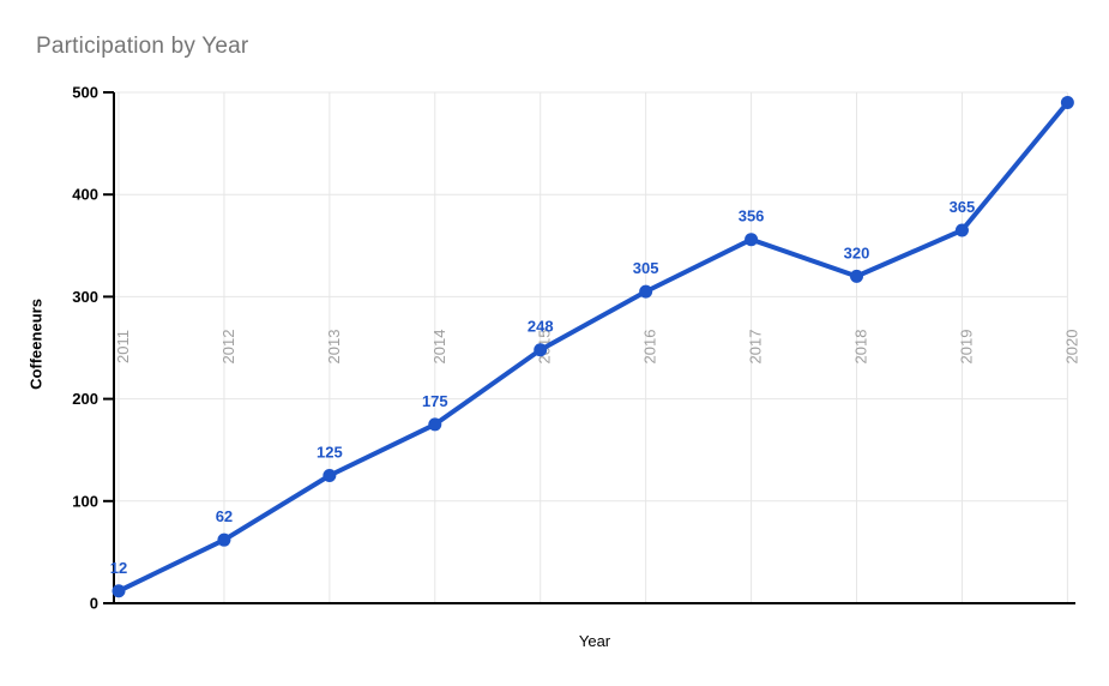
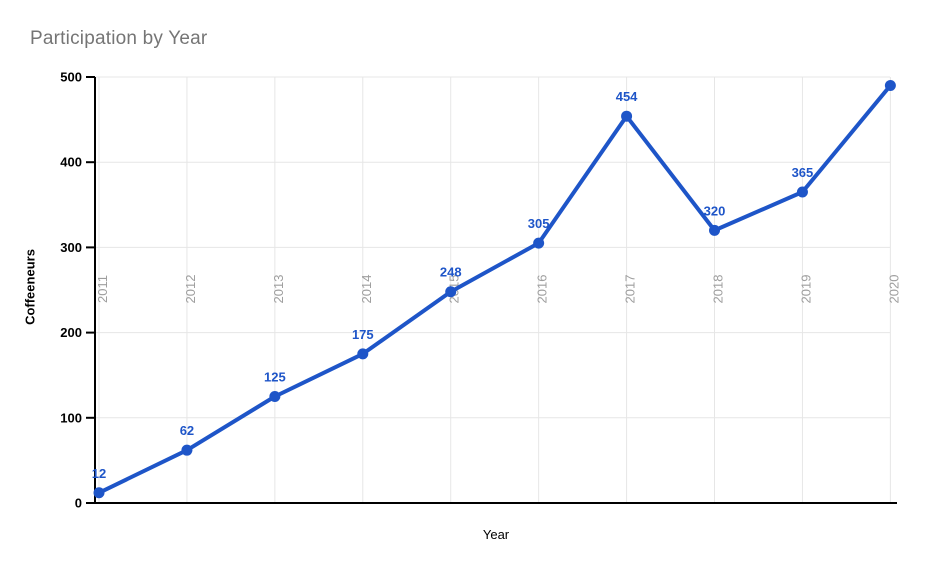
2017: 356 -> 454
